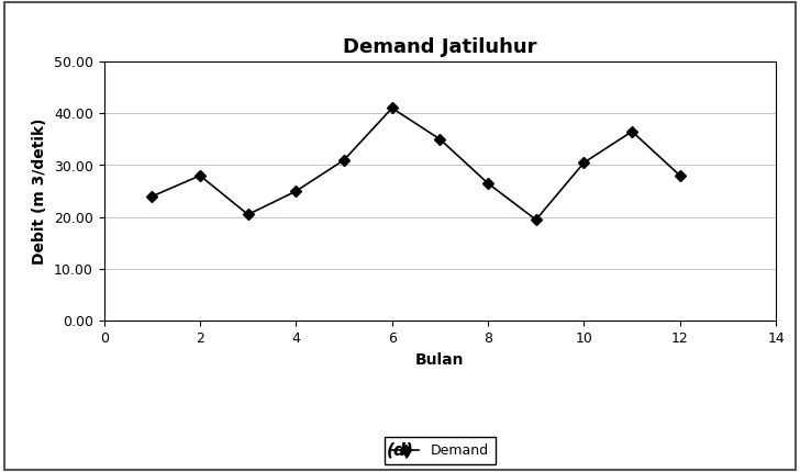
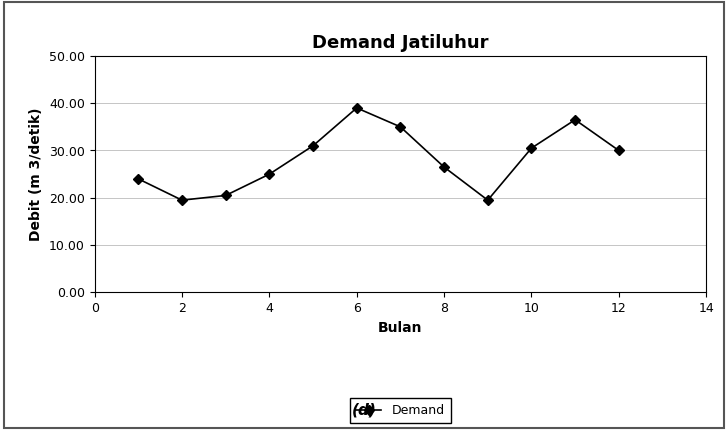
2: 28.0 -> 19.5
6: 41.0 -> 39.0
12: 28.0 -> 30.0
